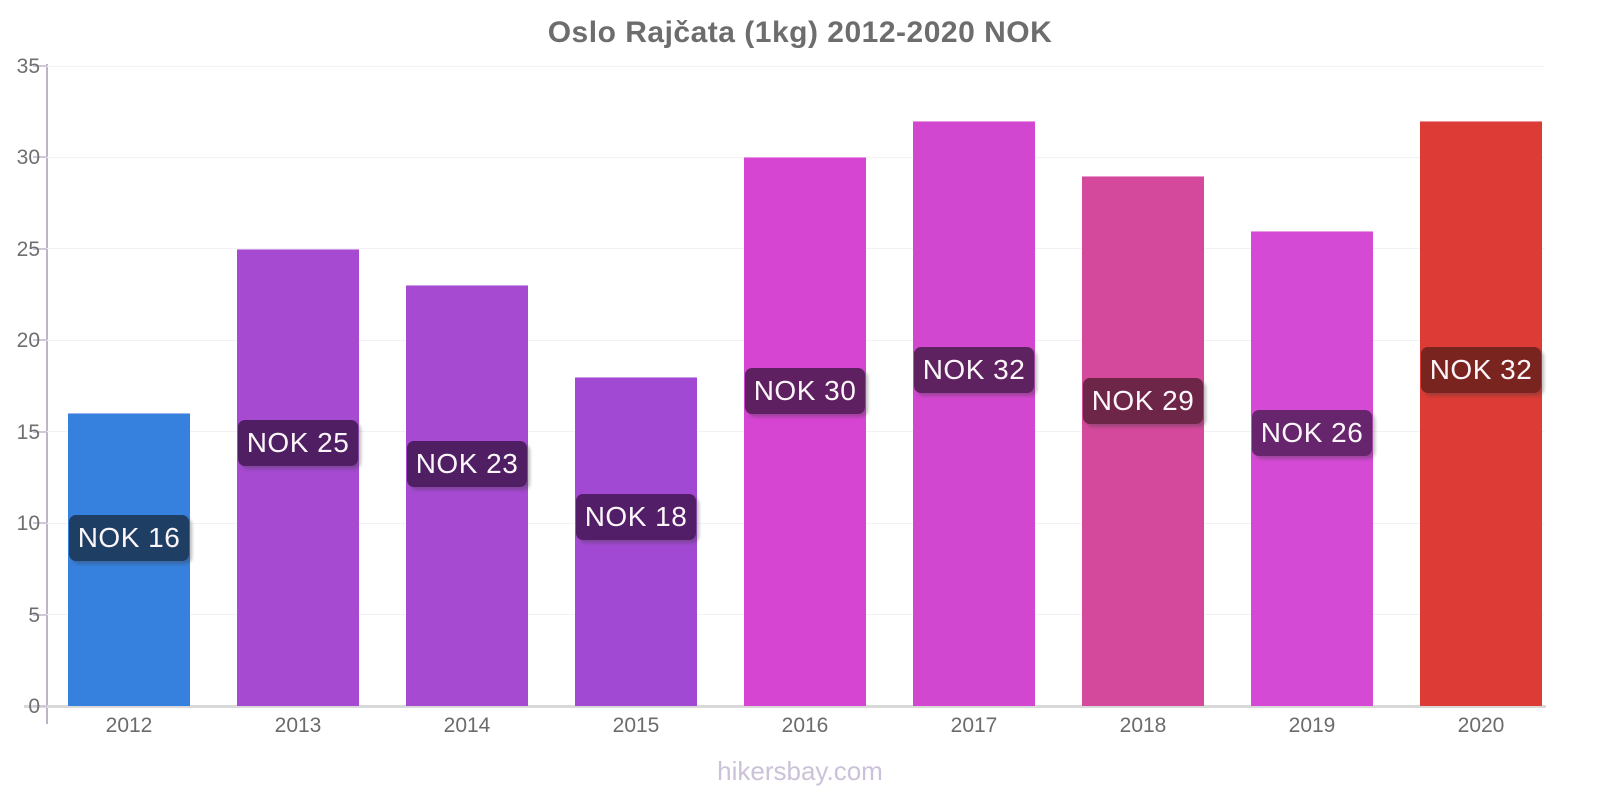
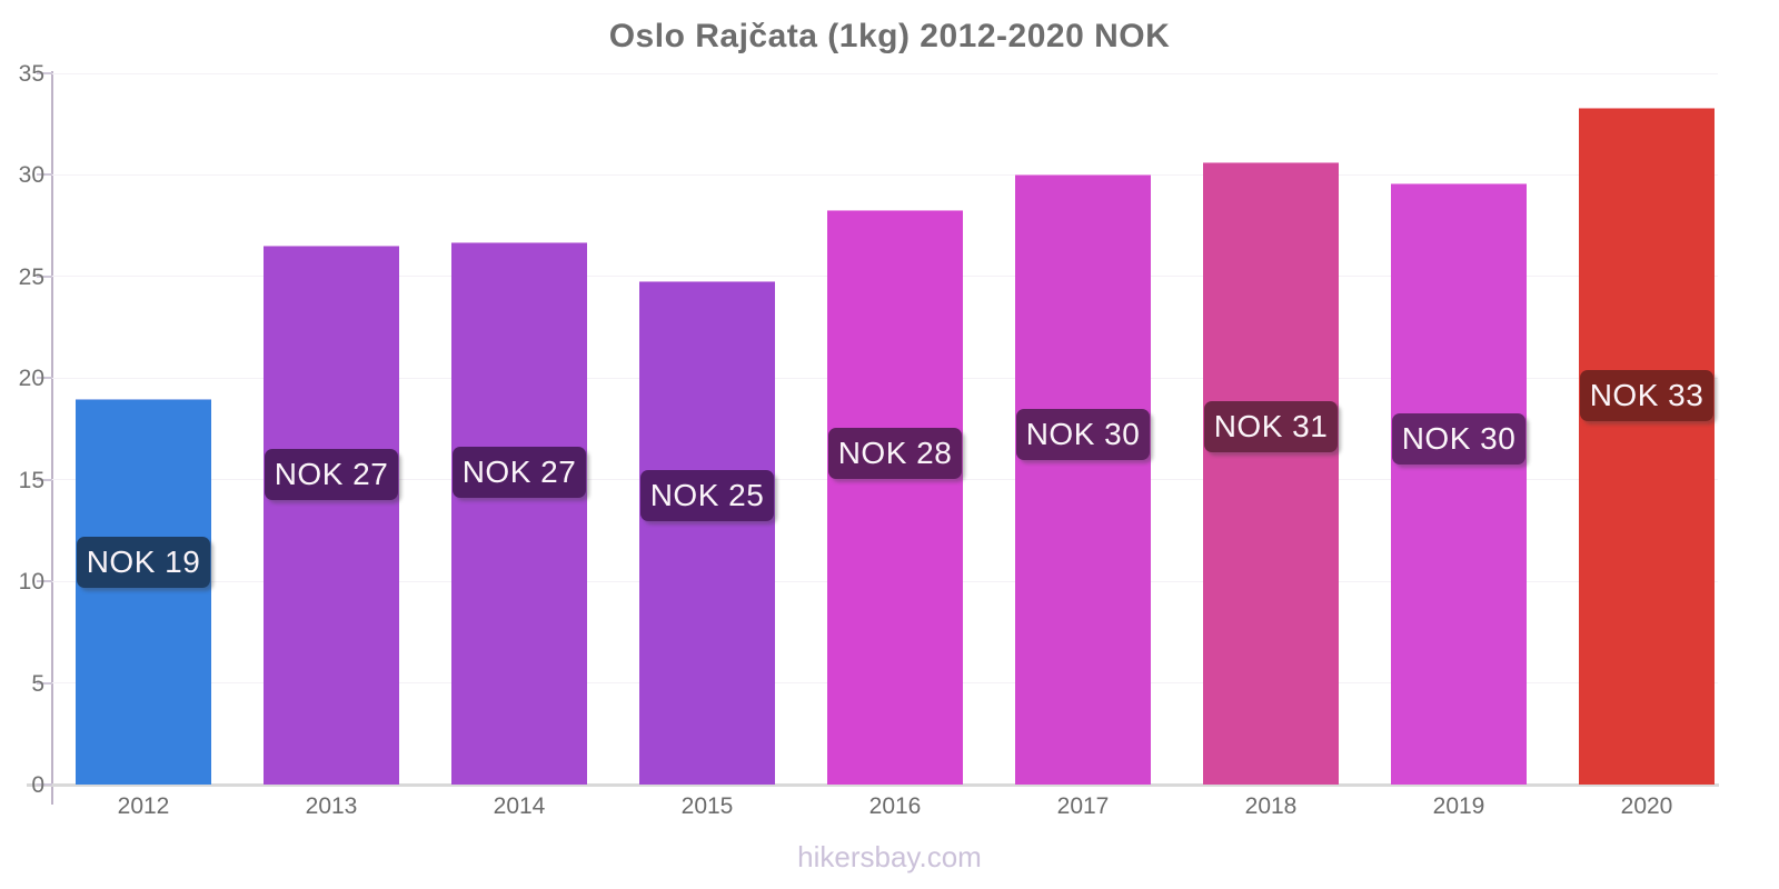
2012: 16 -> 19
2013: 25 -> 27
2014: 23 -> 27
2015: 18 -> 25
2016: 30 -> 28
2017: 32 -> 30
2018: 29 -> 31
2019: 26 -> 30
2020: 32 -> 33
